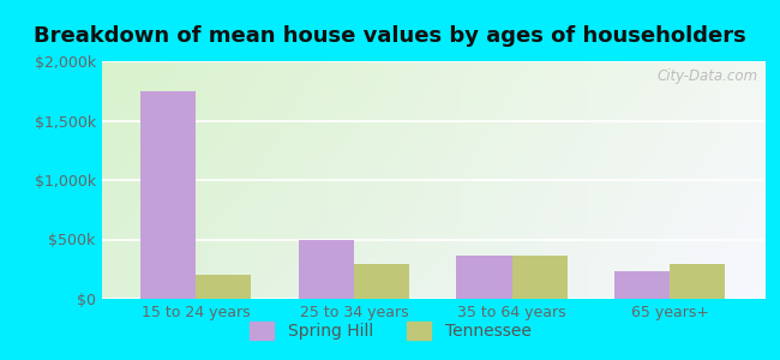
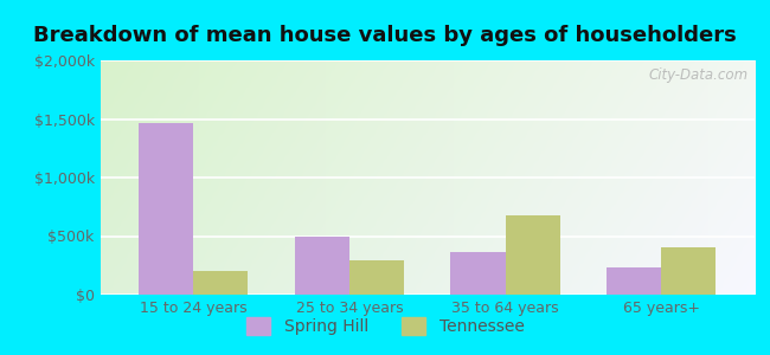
Spring Hill/15 to 24 years: $1,750k -> $1,460k
Tennessee/35 to 64 years: $360k -> $680k
Tennessee/65 years+: $290k -> $400k
